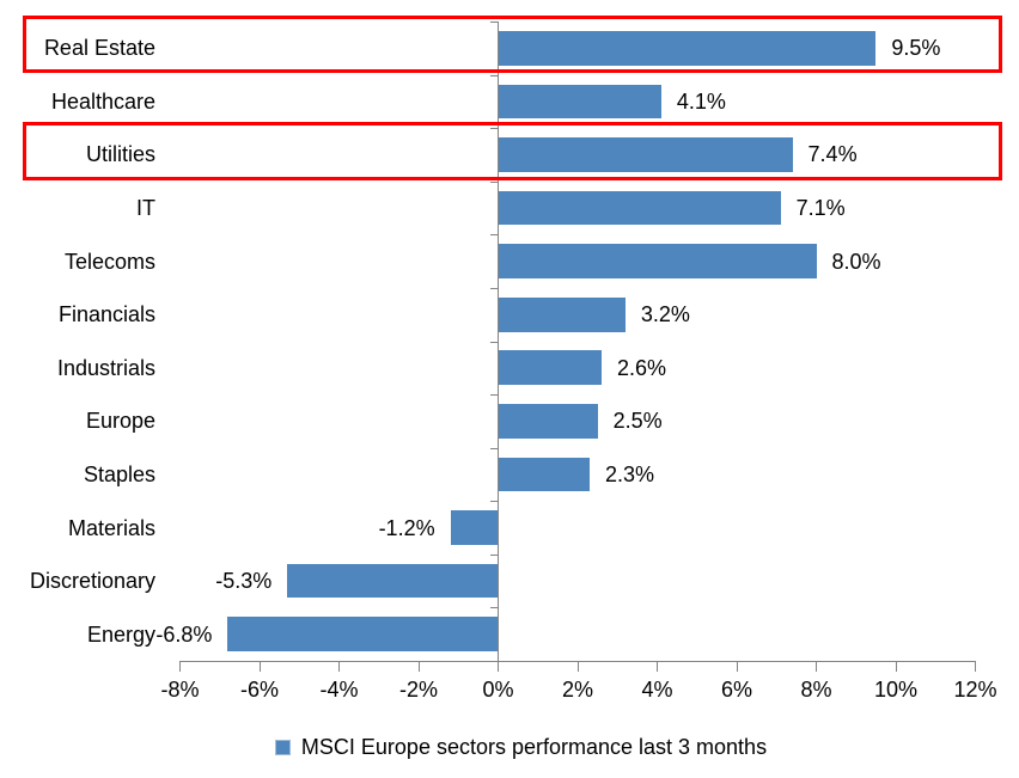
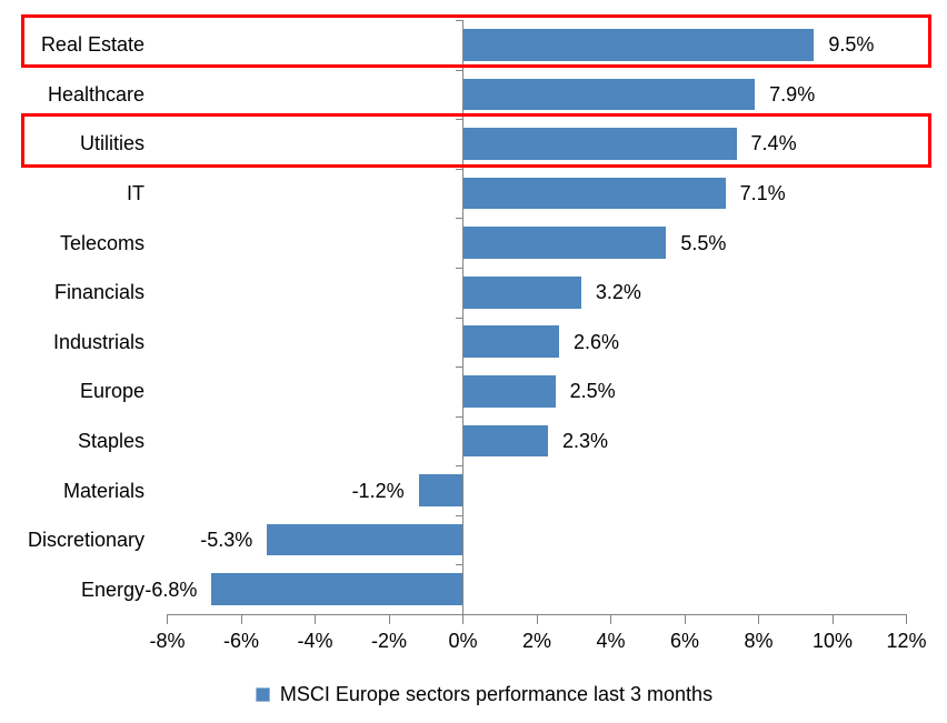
Healthcare: 4.1% -> 7.9%
Telecoms: 8.0% -> 5.5%
